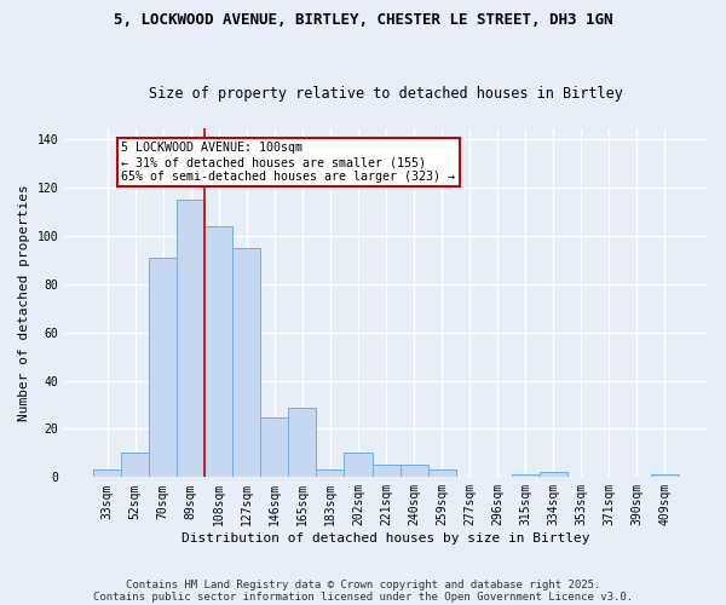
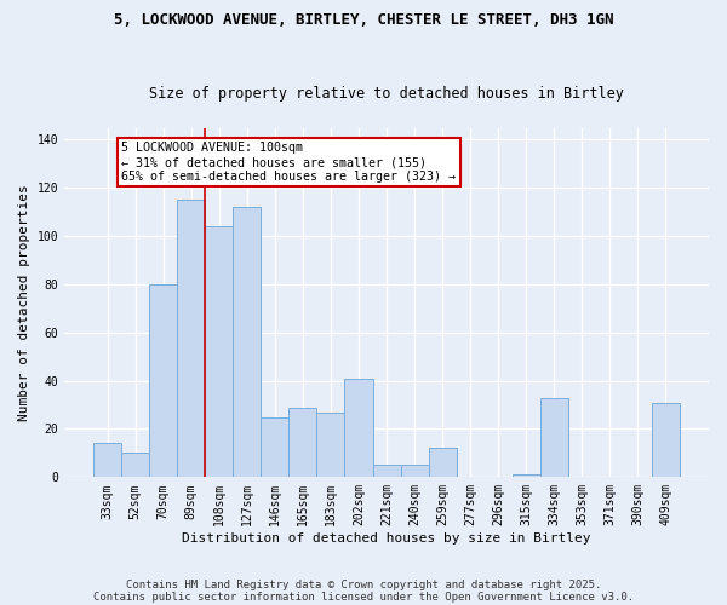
33sqm: 3 -> 14
70sqm: 91 -> 80
127sqm: 95 -> 112
183sqm: 3 -> 27
202sqm: 10 -> 41
259sqm: 3 -> 12
334sqm: 2 -> 33
409sqm: 1 -> 31
